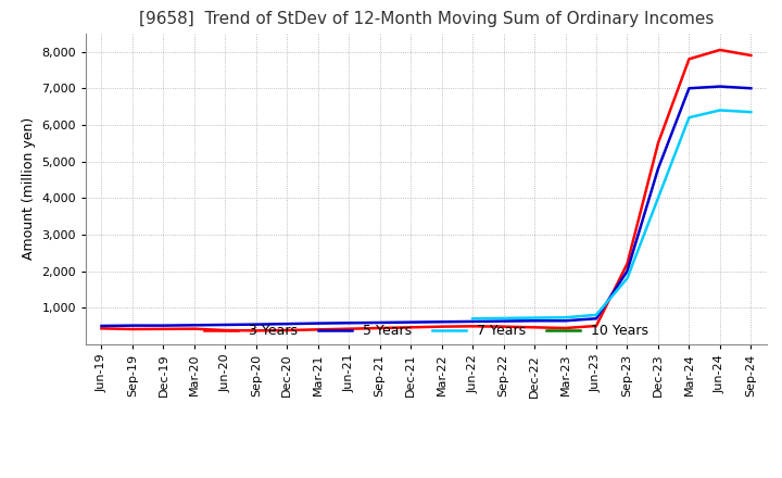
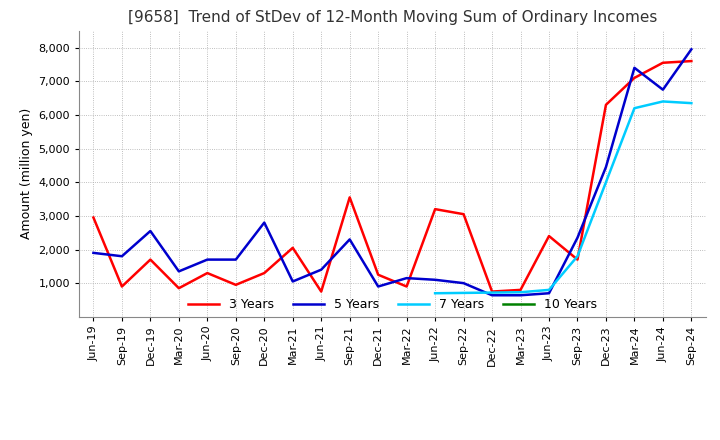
3 Years/Jun-19: 430 -> 2,950
5 Years/Jun-19: 500 -> 1,900
3 Years/Sep-19: 410 -> 900
5 Years/Sep-19: 510 -> 1,800
3 Years/Dec-19: 420 -> 1,700
5 Years/Dec-19: 510 -> 2,550
3 Years/Mar-20: 420 -> 850
5 Years/Mar-20: 520 -> 1,350
3 Years/Jun-20: 380 -> 1,300
5 Years/Jun-20: 530 -> 1,700
3 Years/Sep-20: 370 -> 950
5 Years/Sep-20: 540 -> 1,700
3 Years/Dec-20: 380 -> 1,300
5 Years/Dec-20: 560 -> 2,800
3 Years/Mar-21: 400 -> 2,050
5 Years/Mar-21: 570 -> 1,050
3 Years/Jun-21: 420 -> 750
5 Years/Jun-21: 580 -> 1,400
3 Years/Sep-21: 440 -> 3,550
5 Years/Sep-21: 590 -> 2,300
3 Years/Dec-21: 460 -> 1,250
5 Years/Dec-21: 600 -> 900
3 Years/Mar-22: 480 -> 900
5 Years/Mar-22: 610 -> 1,150
3 Years/Jun-22: 490 -> 3,200
5 Years/Jun-22: 620 -> 1,100
3 Years/Sep-22: 480 -> 3,050
5 Years/Sep-22: 630 -> 1,000
3 Years/Dec-22: 460 -> 750
3 Years/Mar-23: 440 -> 800
3 Years/Jun-23: 500 -> 2,400
3 Years/Sep-23: 2,200 -> 1,700
5 Years/Sep-23: 2,000 -> 2,350
3 Years/Dec-23: 5,500 -> 6,300
5 Years/Dec-23: 4,800 -> 4,450
3 Years/Mar-24: 7,800 -> 7,100
5 Years/Mar-24: 7,000 -> 7,400
3 Years/Jun-24: 8,050 -> 7,550
5 Years/Jun-24: 7,050 -> 6,750
3 Years/Sep-24: 7,900 -> 7,600
5 Years/Sep-24: 7,000 -> 7,950
